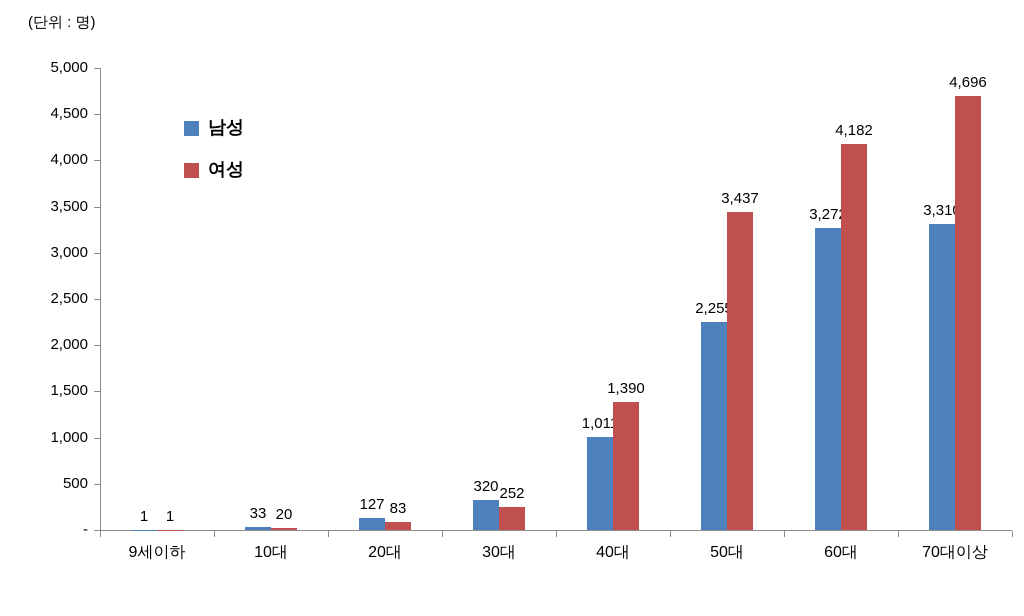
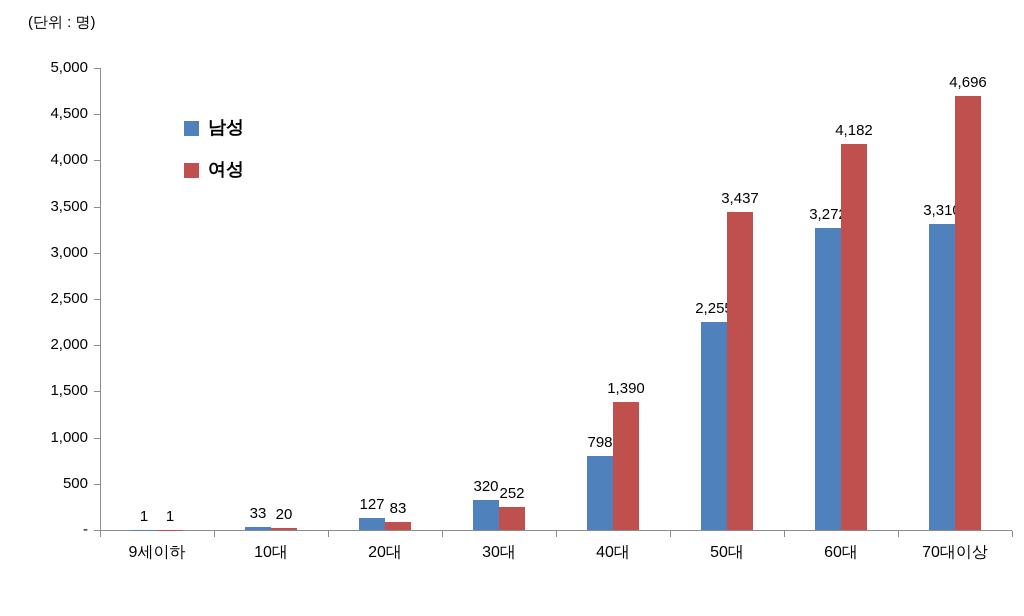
남성/40대: 1,011 -> 798
